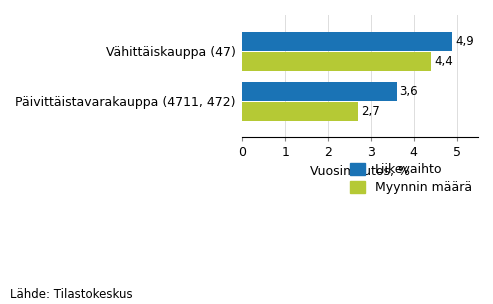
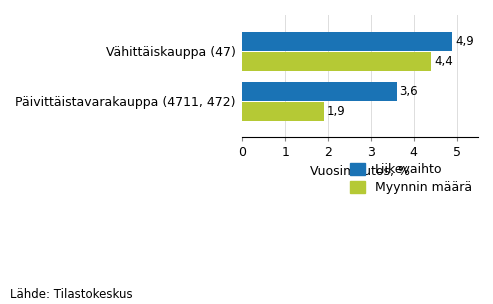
Myynnin määrä/Päivittäistavarakauppa (4711, 472): 2,7 -> 1,9
